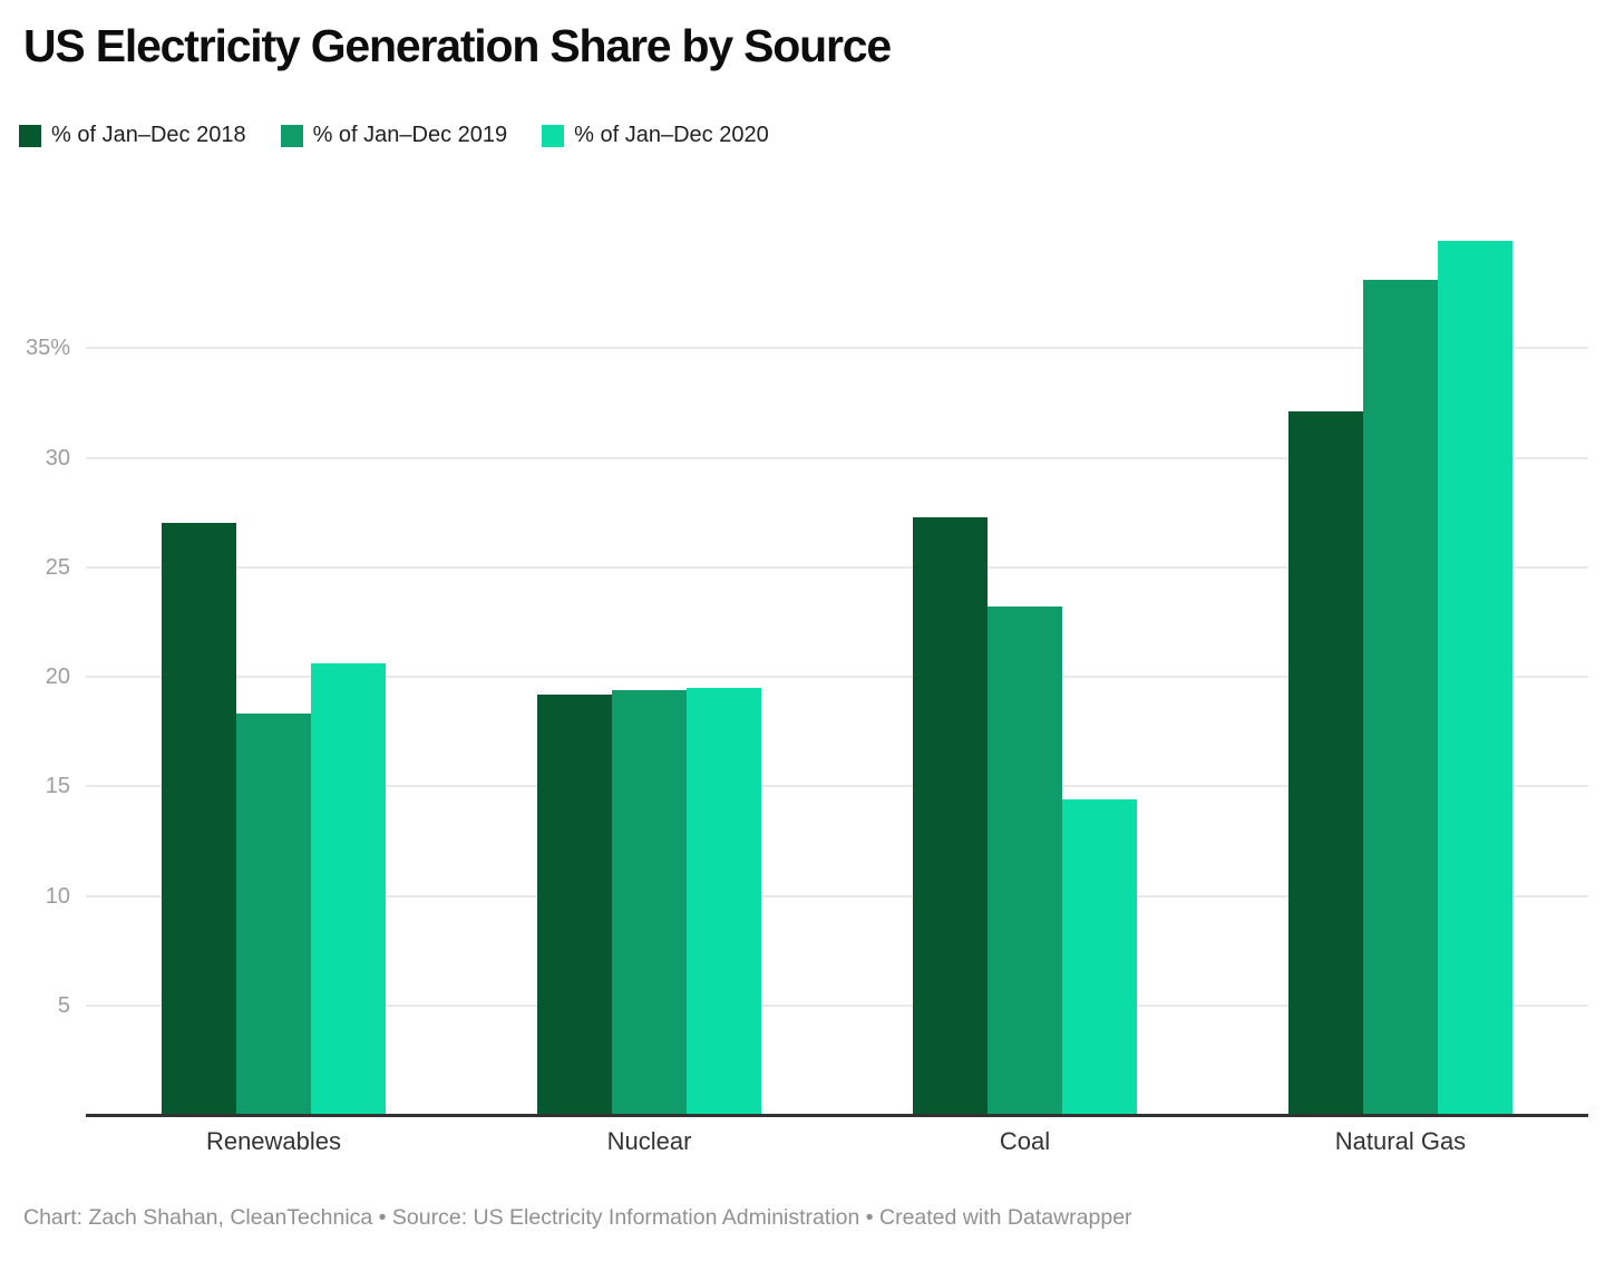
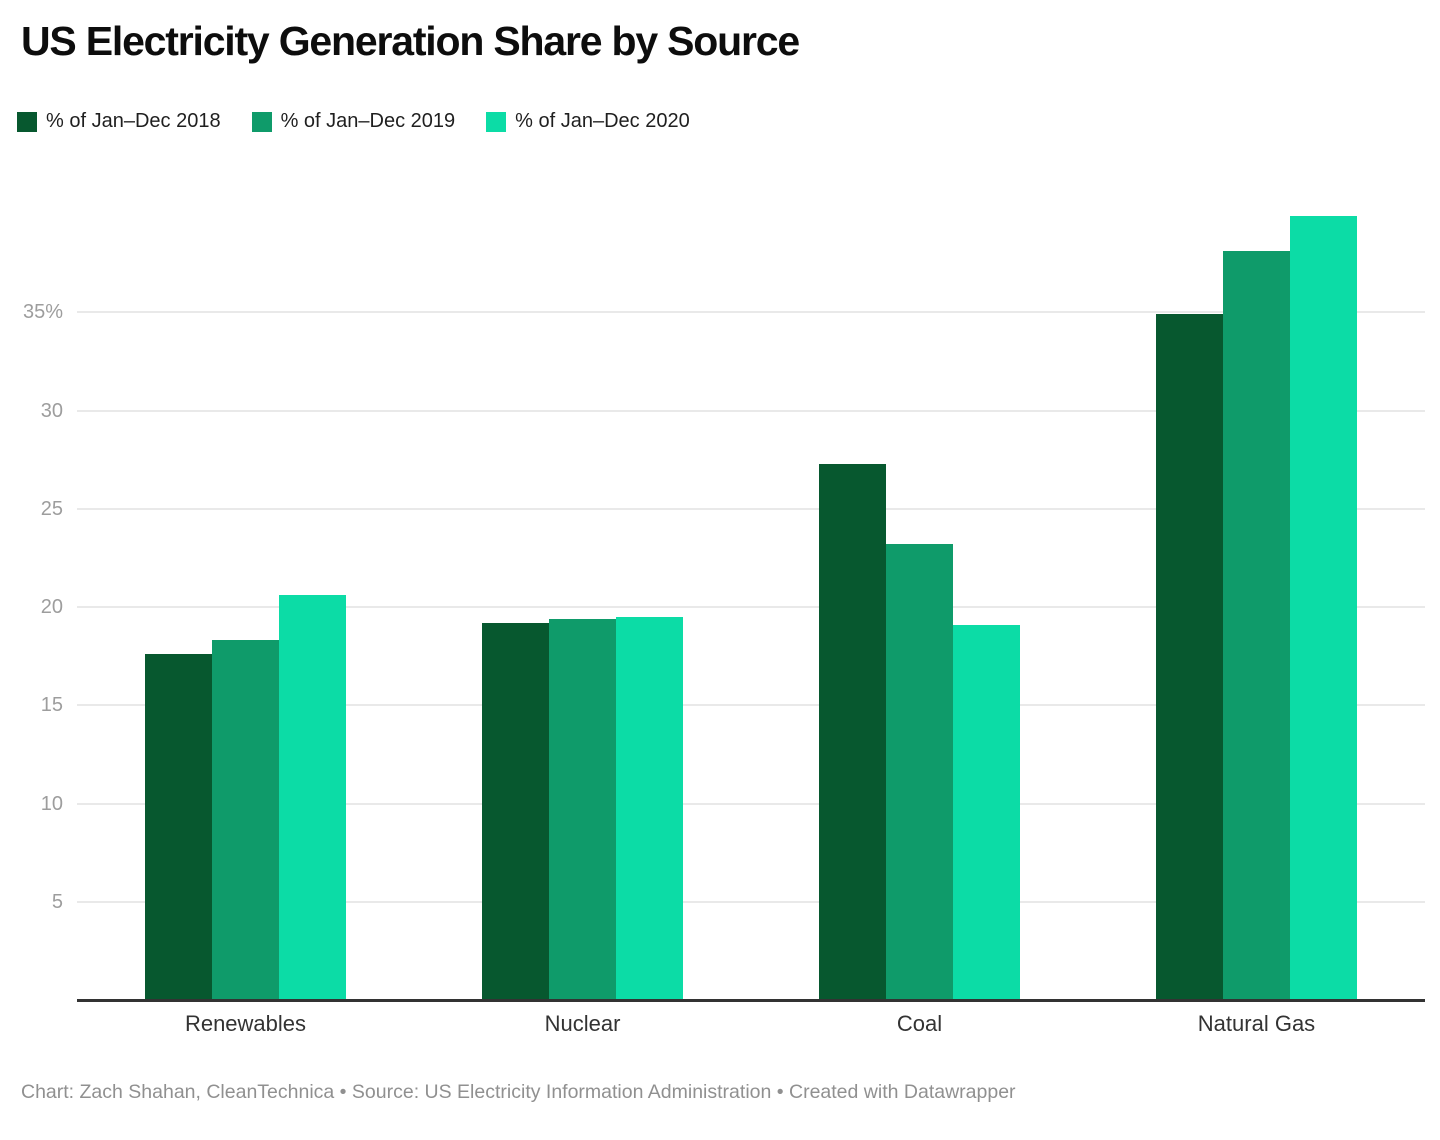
% of Jan–Dec 2018/Renewables: 27.0% -> 17.6%
% of Jan–Dec 2020/Coal: 14.4% -> 19.1%
% of Jan–Dec 2018/Natural Gas: 32.1% -> 34.9%
